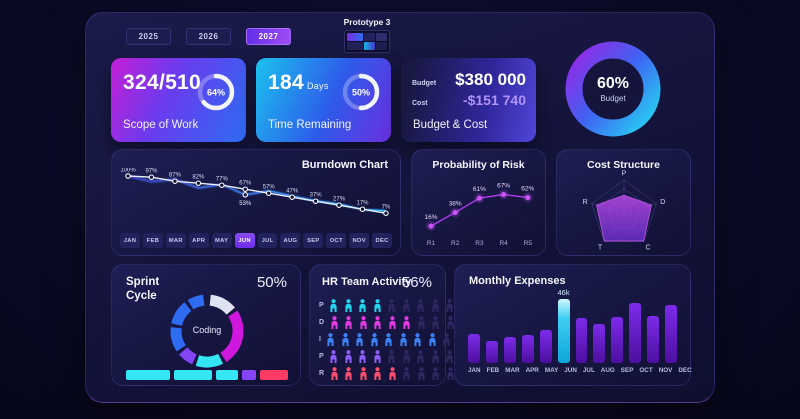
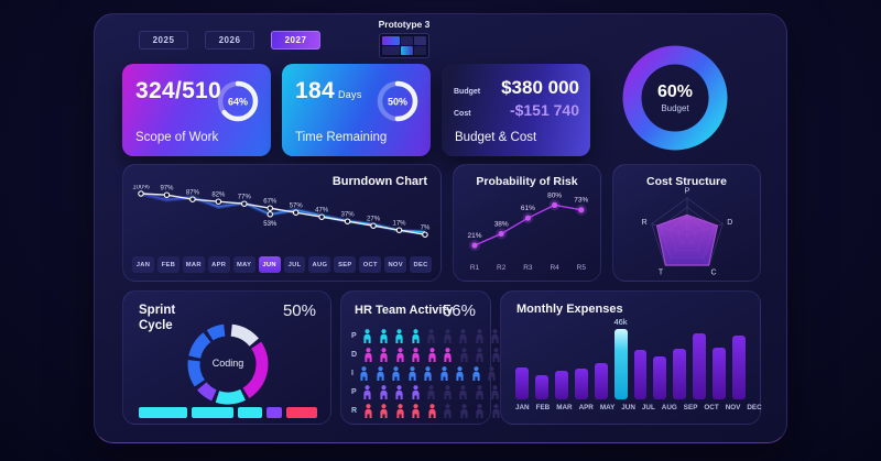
Probability of Risk/R1: 16% -> 21%
Probability of Risk/R4: 67% -> 80%
Probability of Risk/R5: 62% -> 73%
